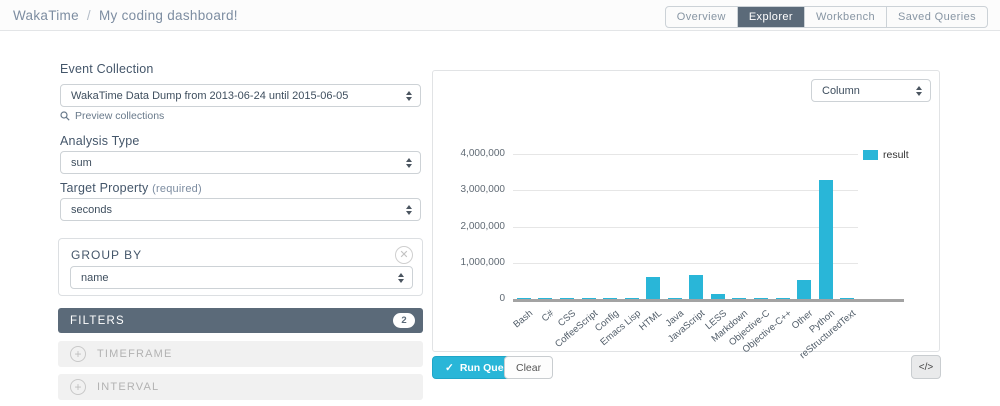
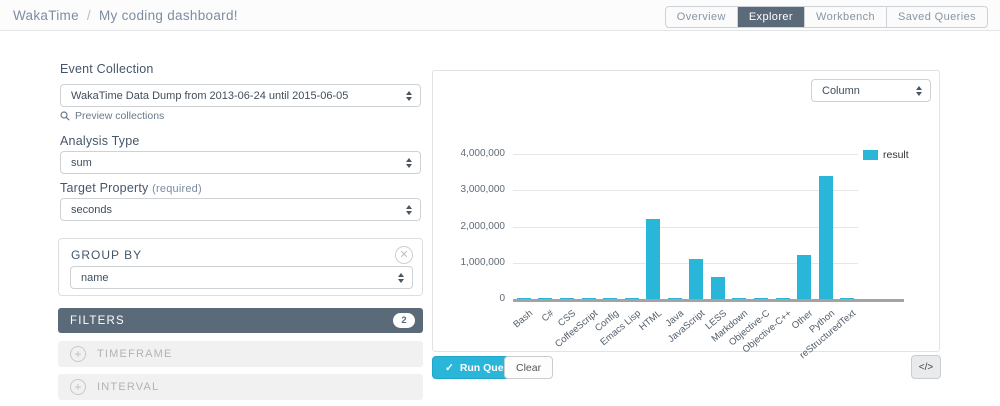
HTML: 600000 -> 2200000
JavaScript: 700000 -> 1100000
LESS: 100000 -> 600000
Other: 500000 -> 1200000
Python: 3300000 -> 3400000
